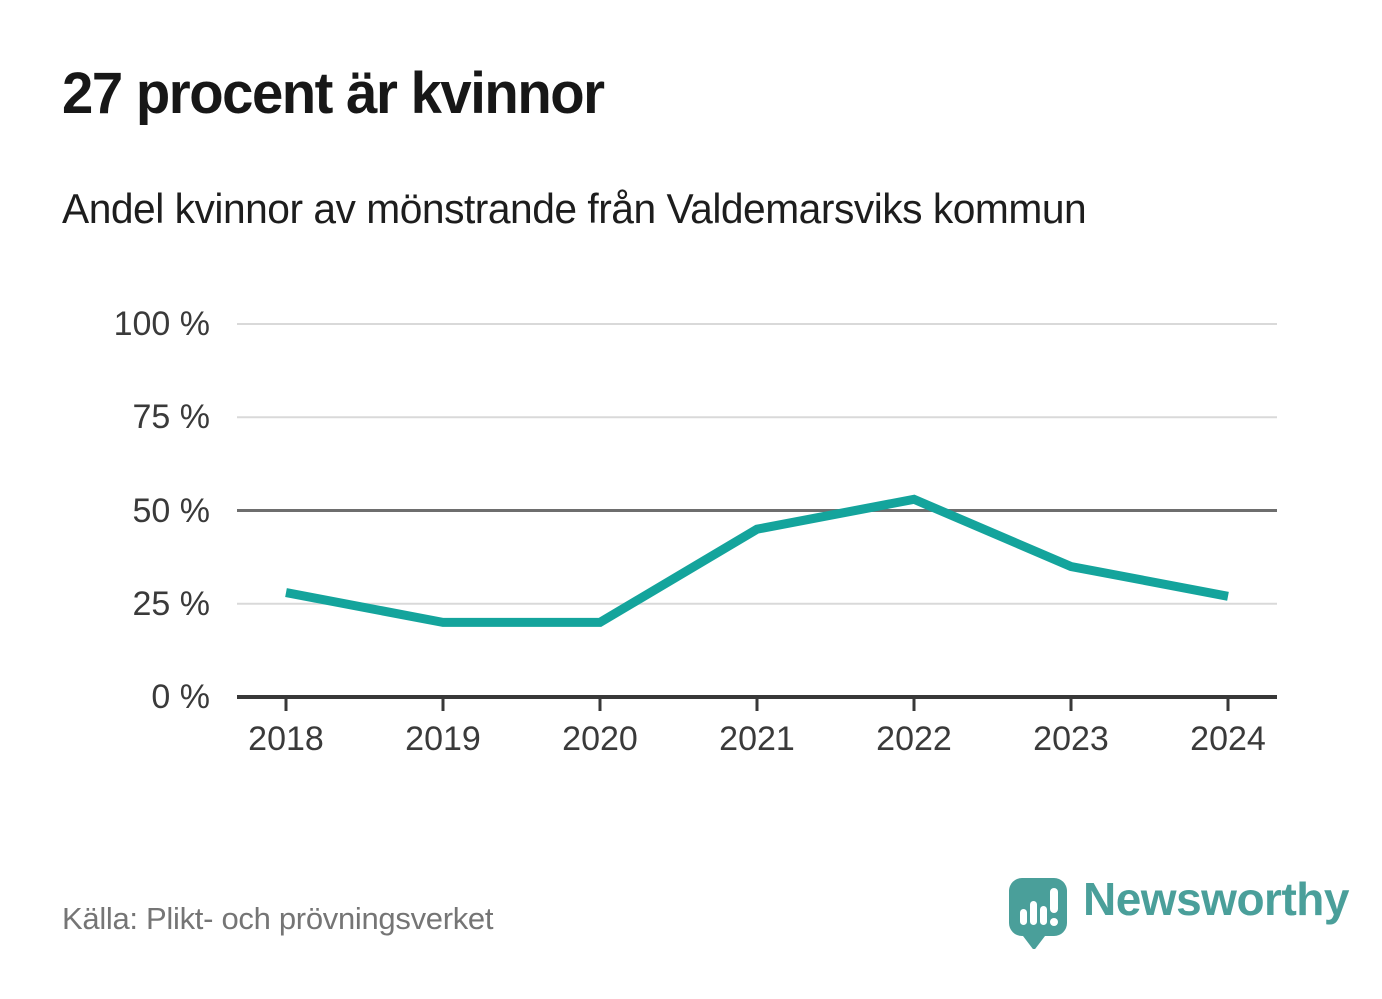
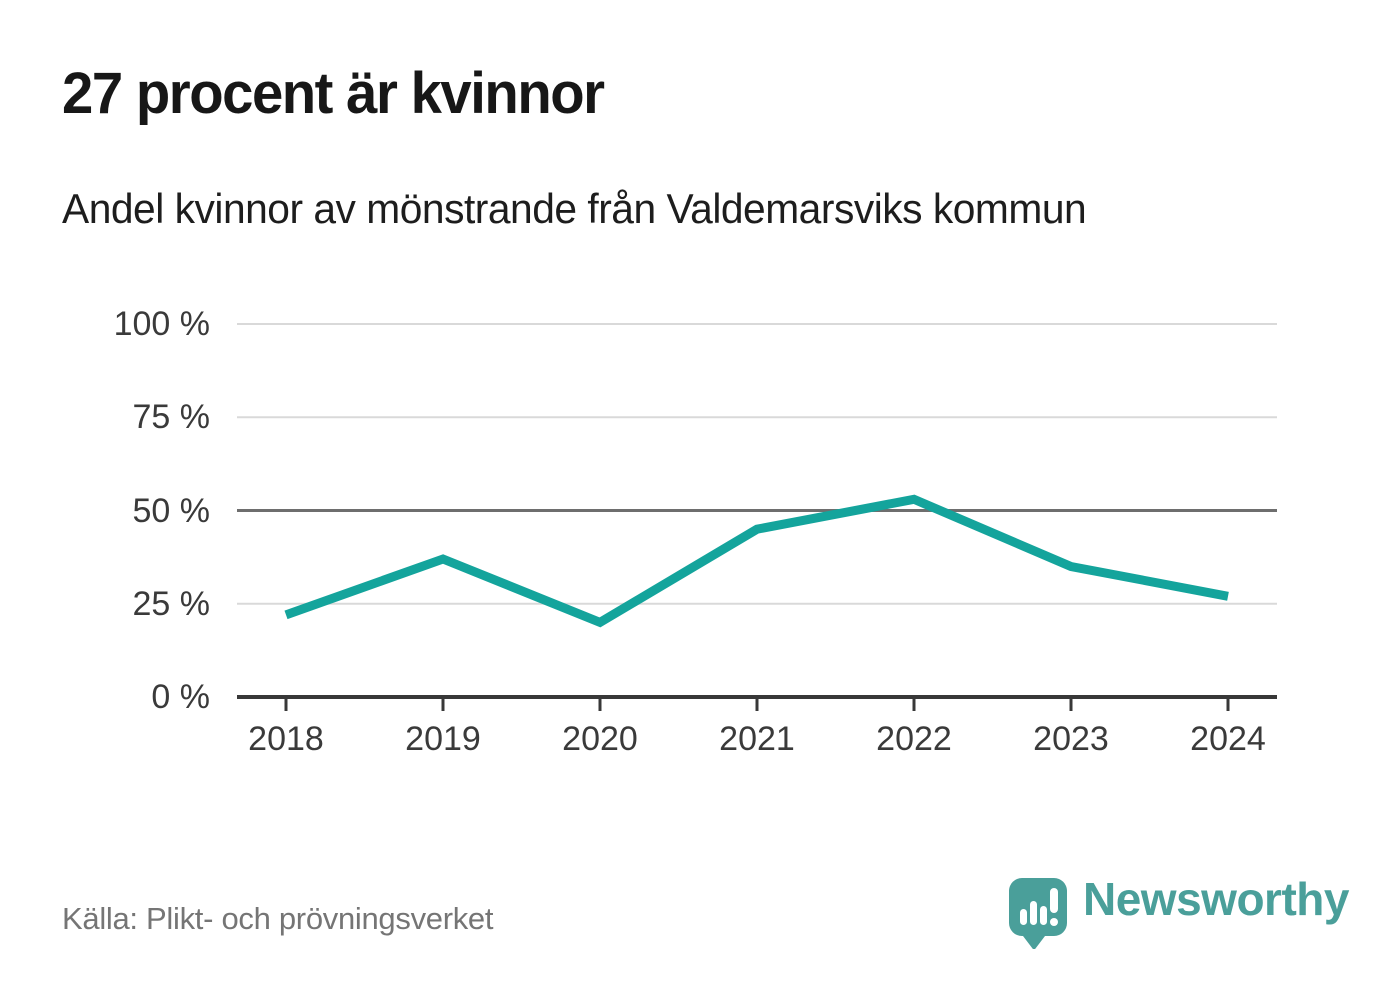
2018: 28% -> 22%
2019: 20% -> 37%
